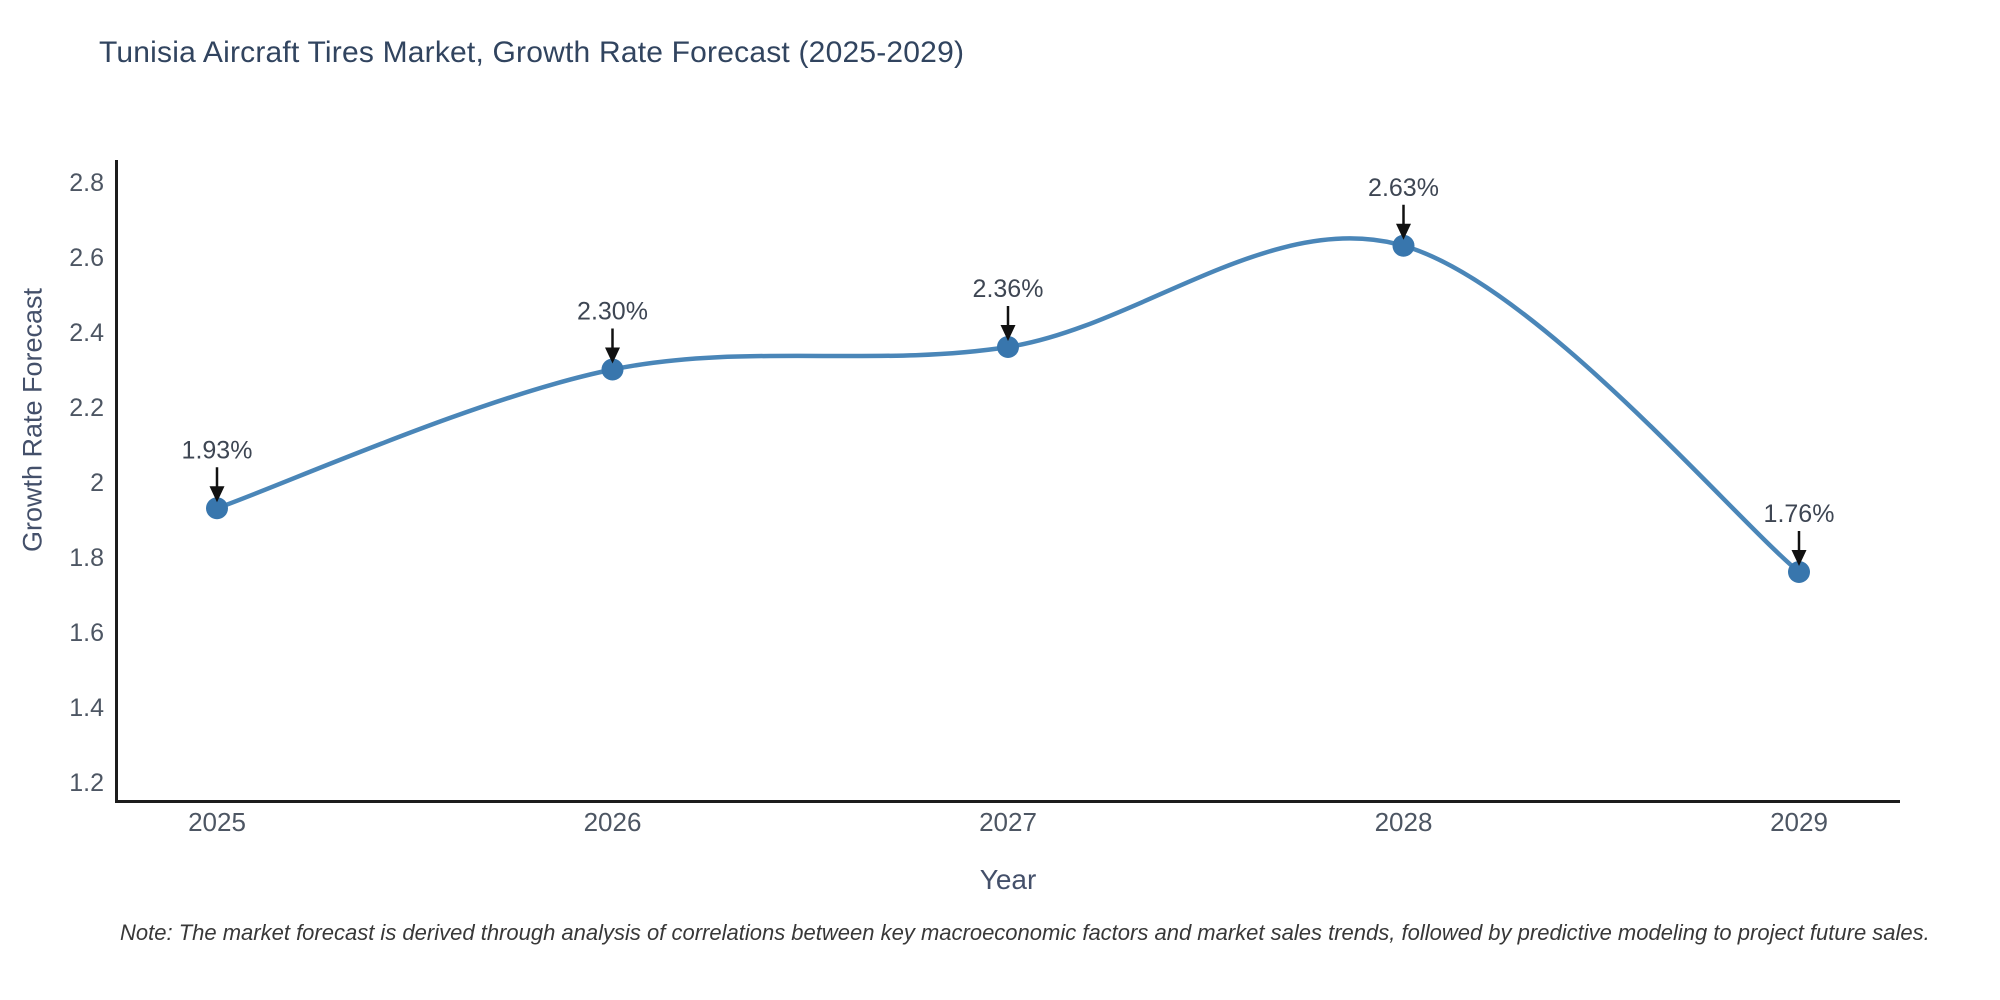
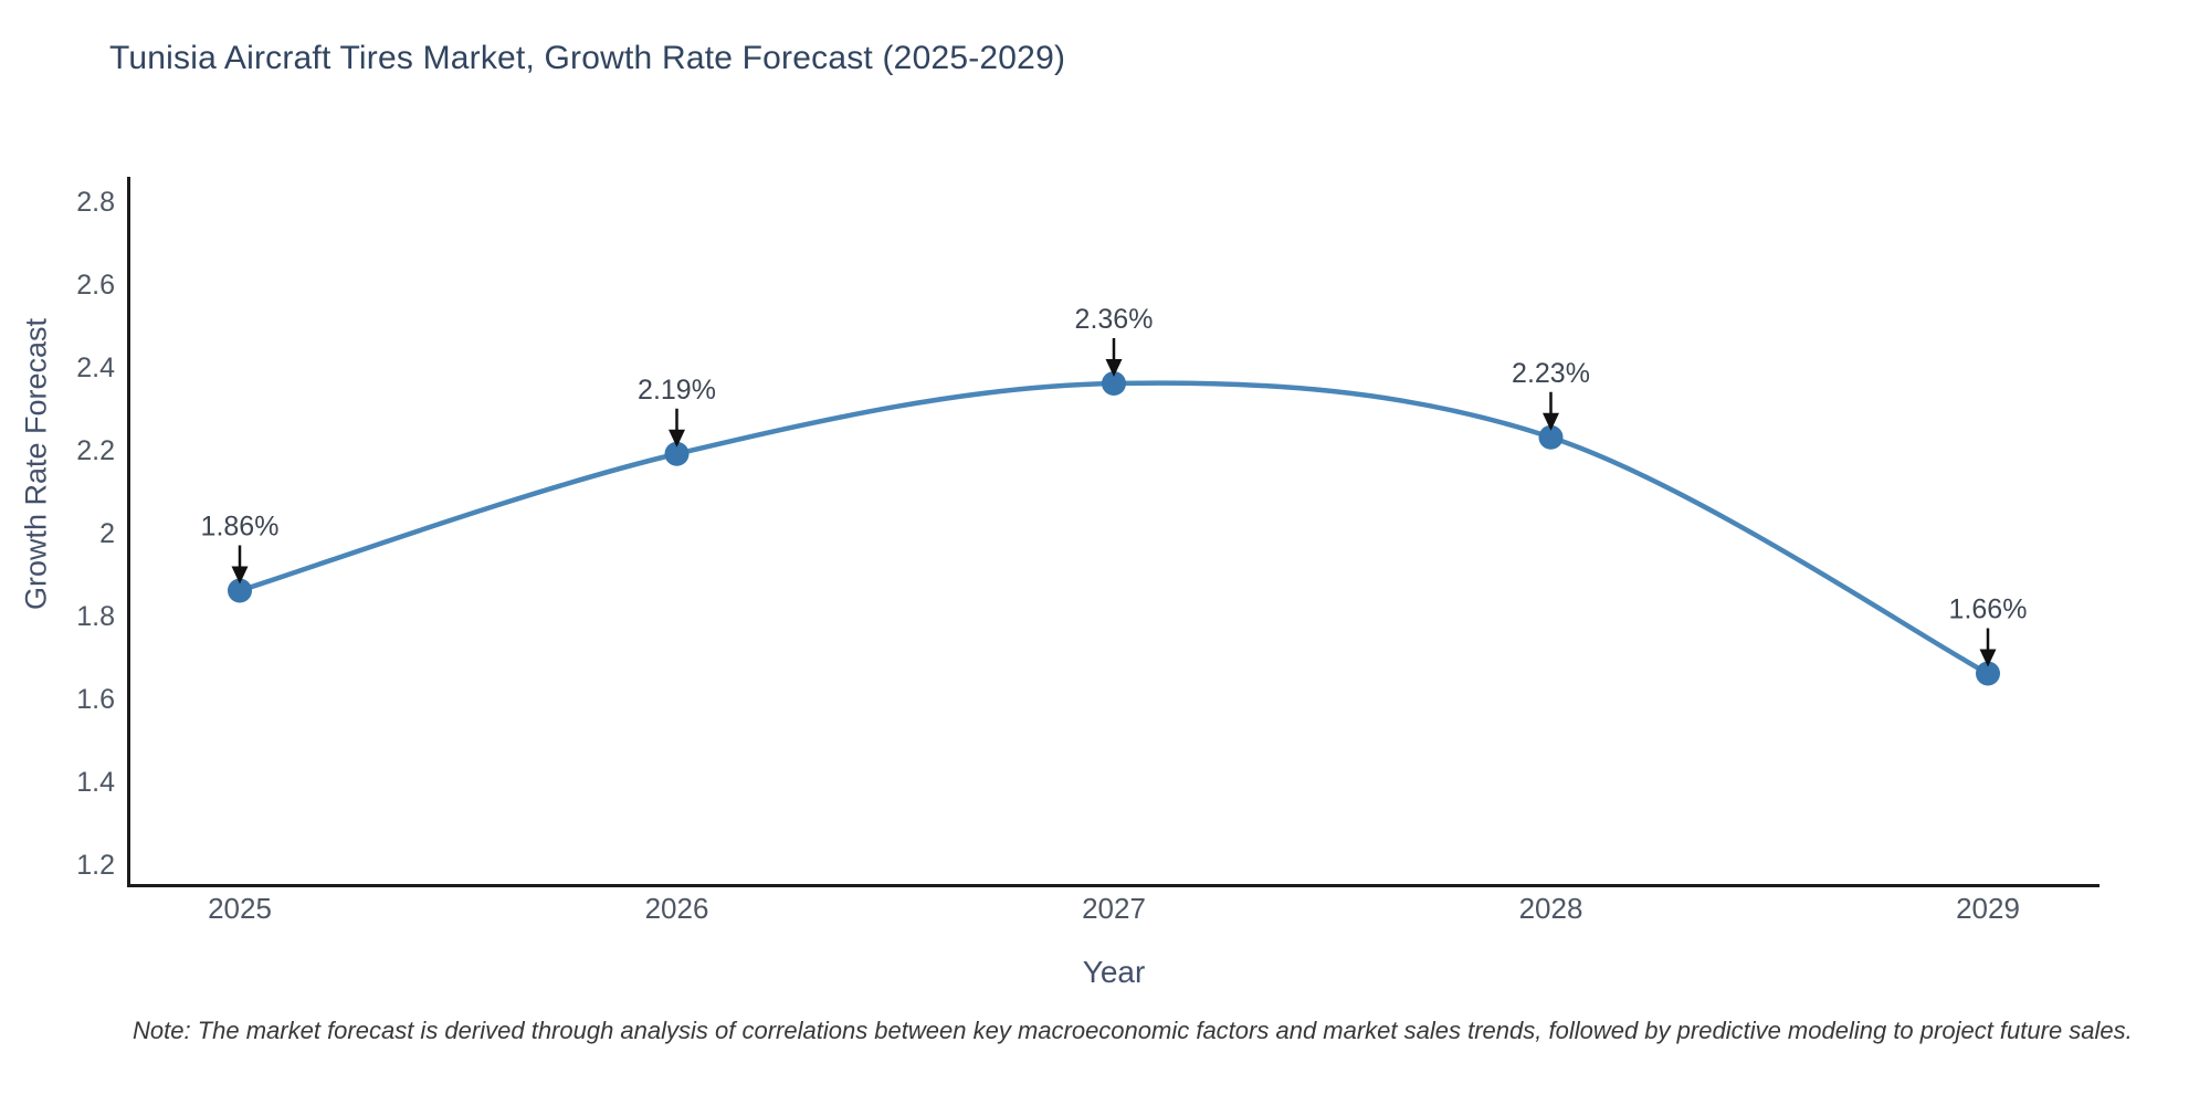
2025: 1.93% -> 1.86%
2026: 2.30% -> 2.19%
2028: 2.63% -> 2.23%
2029: 1.76% -> 1.66%
